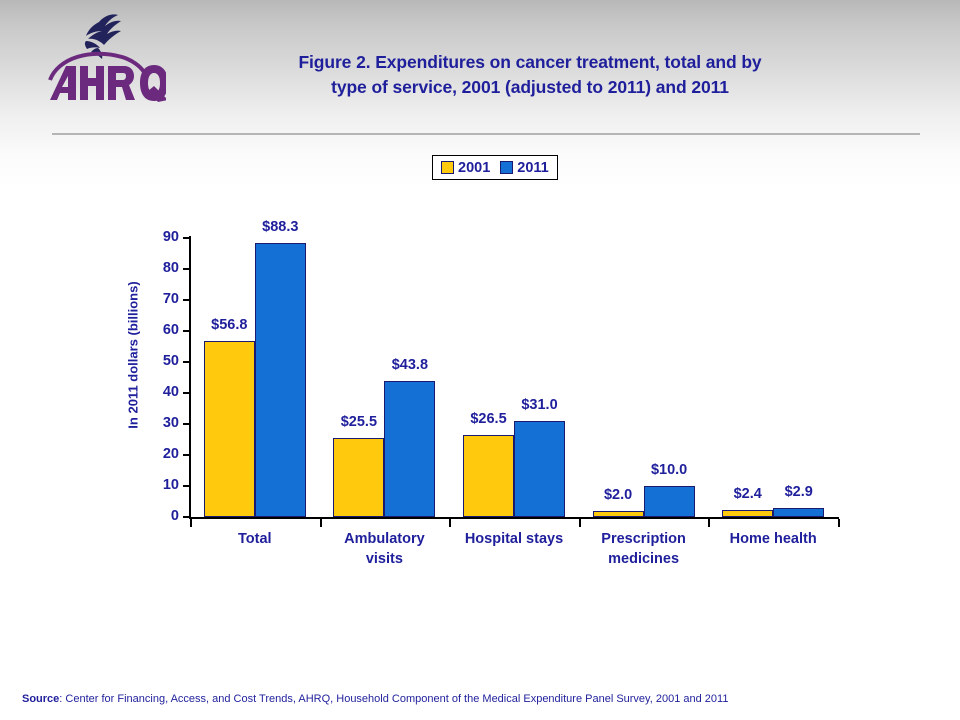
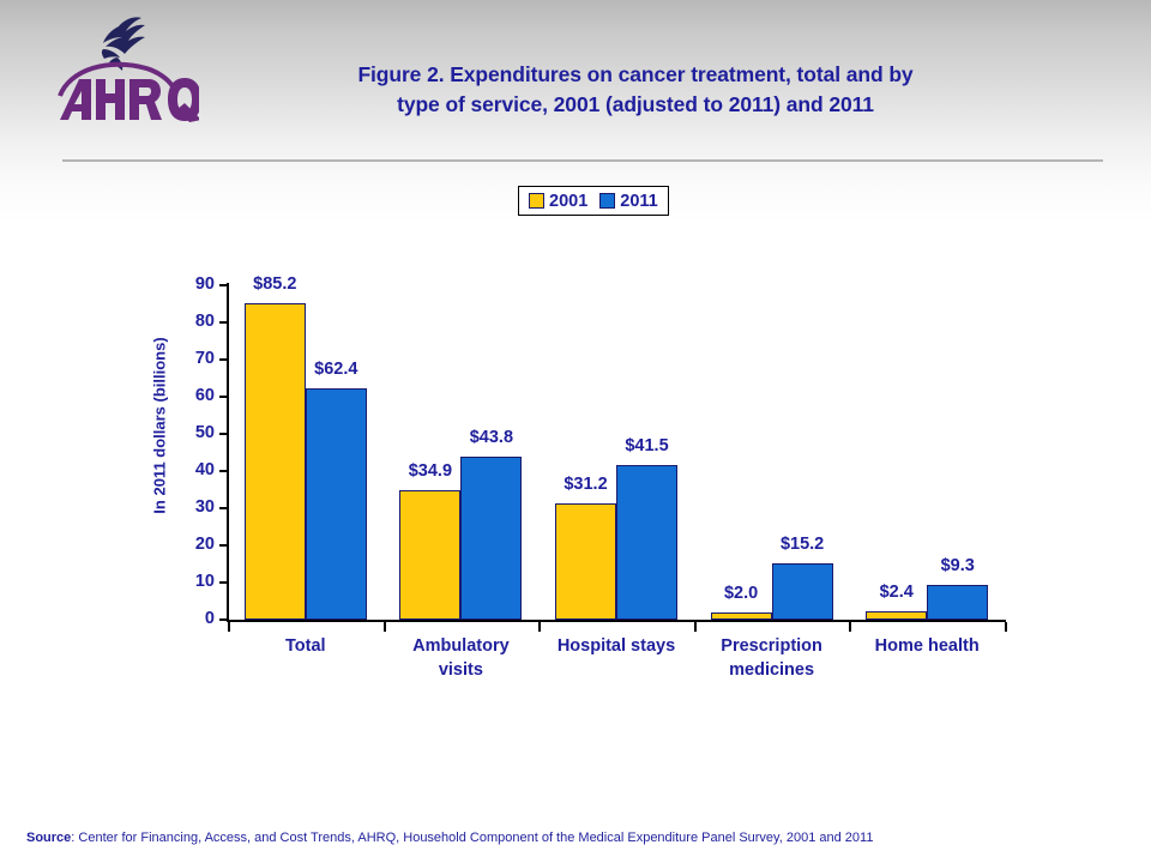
2001/Total: $56.8 -> $85.2
2011/Total: $88.3 -> $62.4
2001/Ambulatory visits: $25.5 -> $34.9
2001/Hospital stays: $26.5 -> $31.2
2011/Hospital stays: $31.0 -> $41.5
2011/Prescription medicines: $10.0 -> $15.2
2011/Home health: $2.9 -> $9.3
